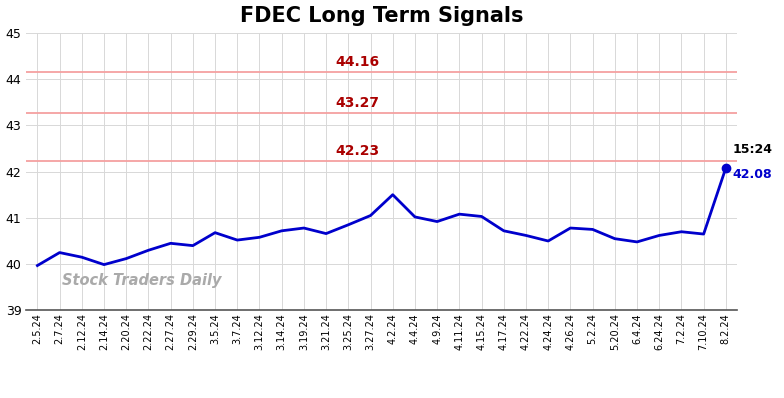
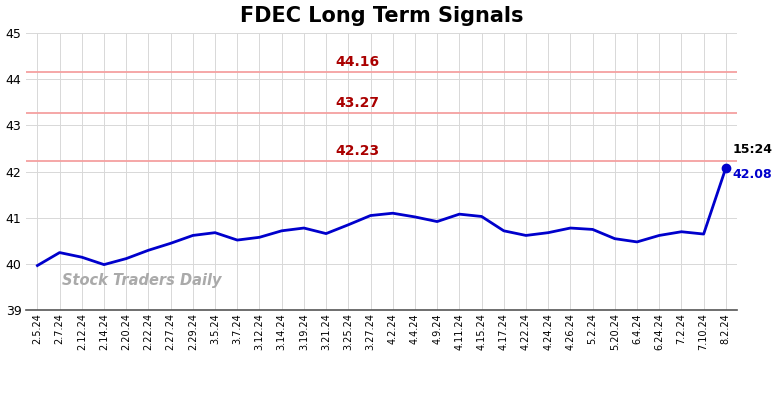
2.29.24: 40.40 -> 40.62
4.2.24: 41.50 -> 41.10
4.24.24: 40.50 -> 40.68
